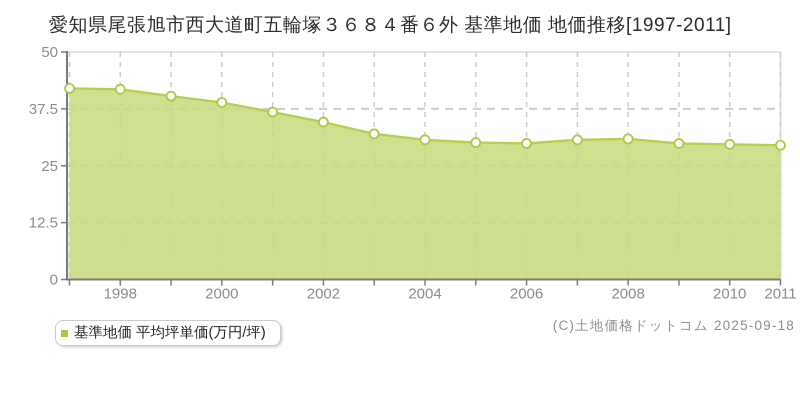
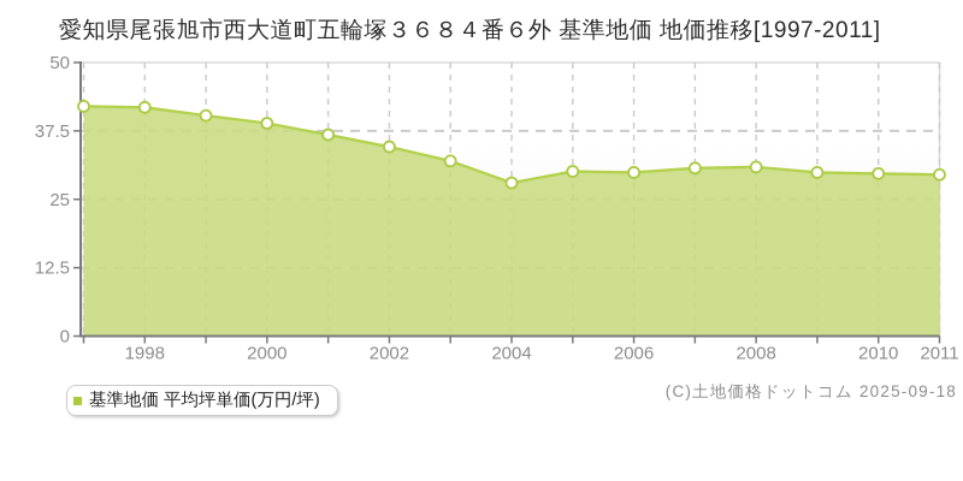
2004: 31 -> 28
